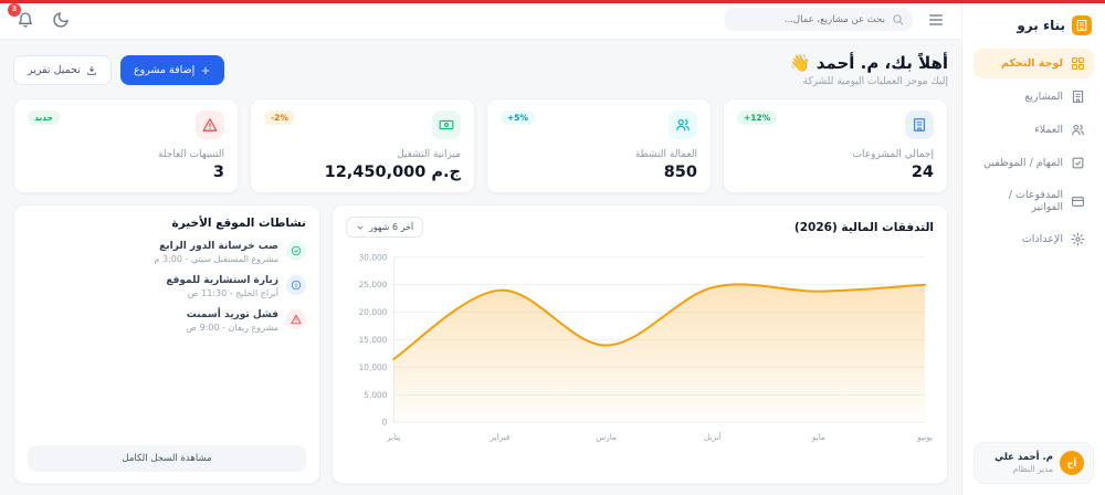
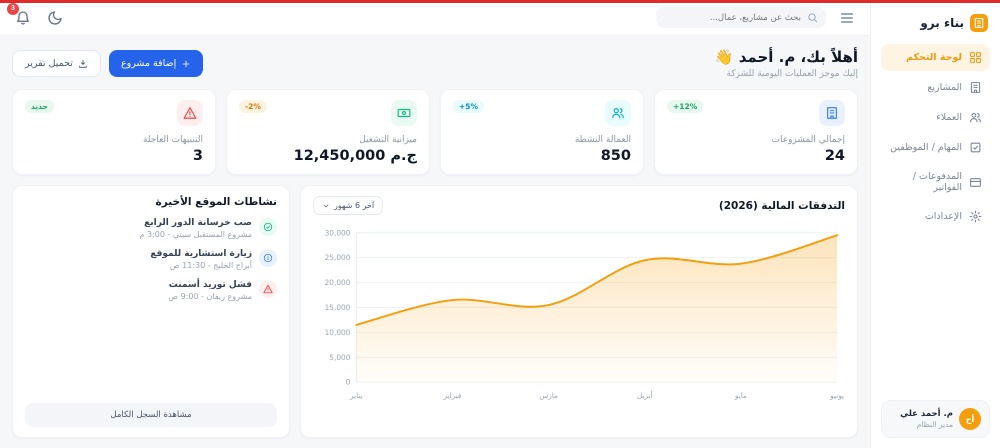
فبراير: 24000 -> 16000
مارس: 14000 -> 16000
يونيو: 25000 -> 30000
